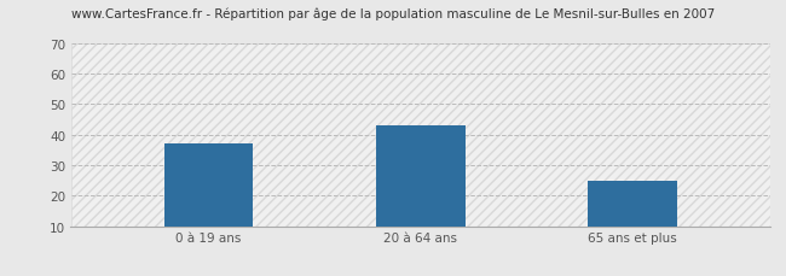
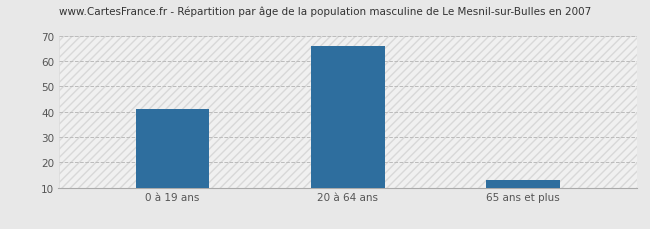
0 à 19 ans: 37 -> 41
20 à 64 ans: 43 -> 66
65 ans et plus: 25 -> 13
